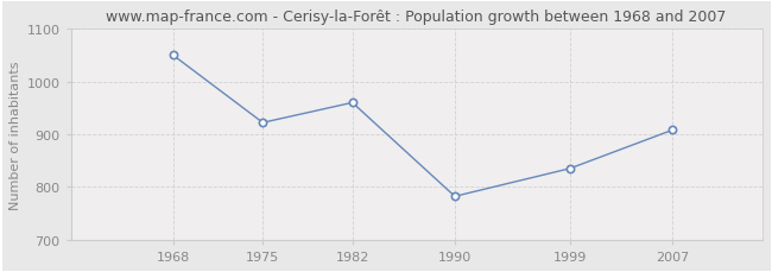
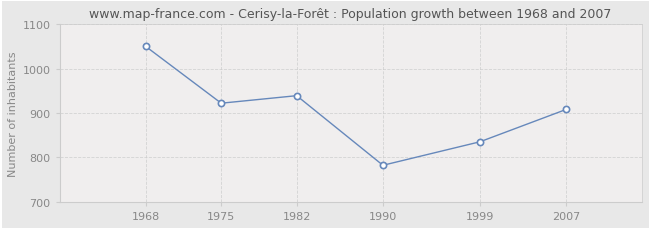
1982: 960 -> 939
